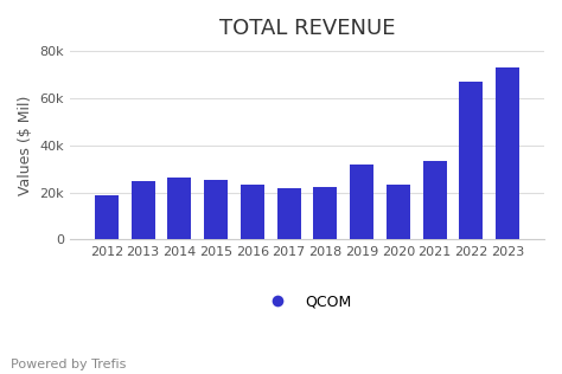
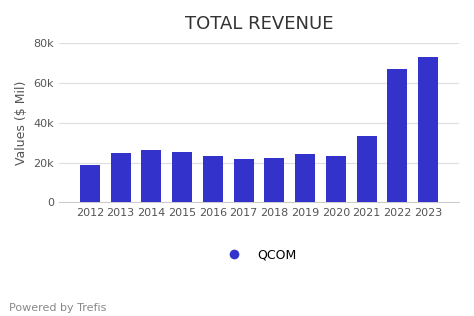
2019: 32k -> 24k
